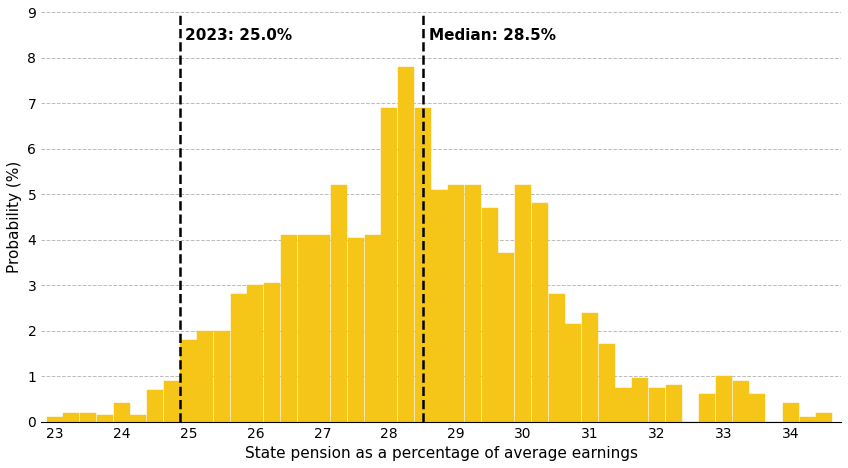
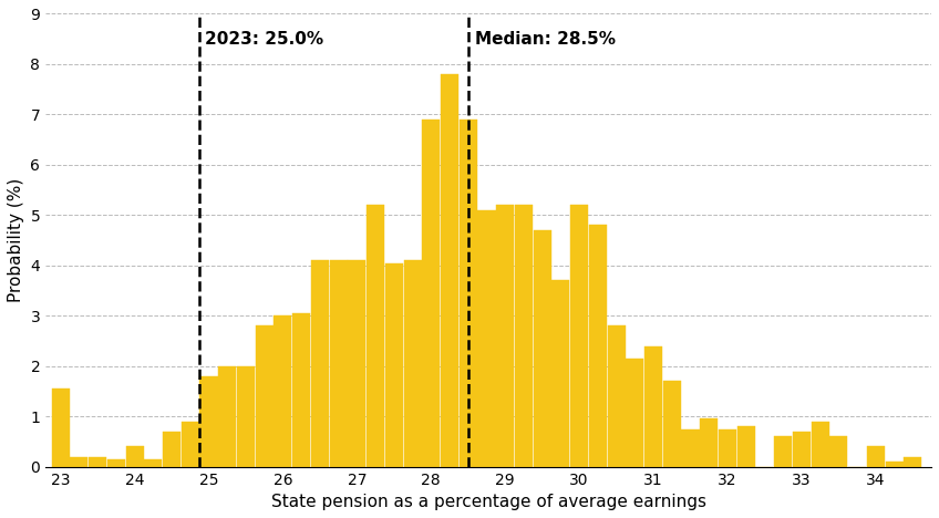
23: 0.10 -> 1.55
33: 1.00 -> 0.70
